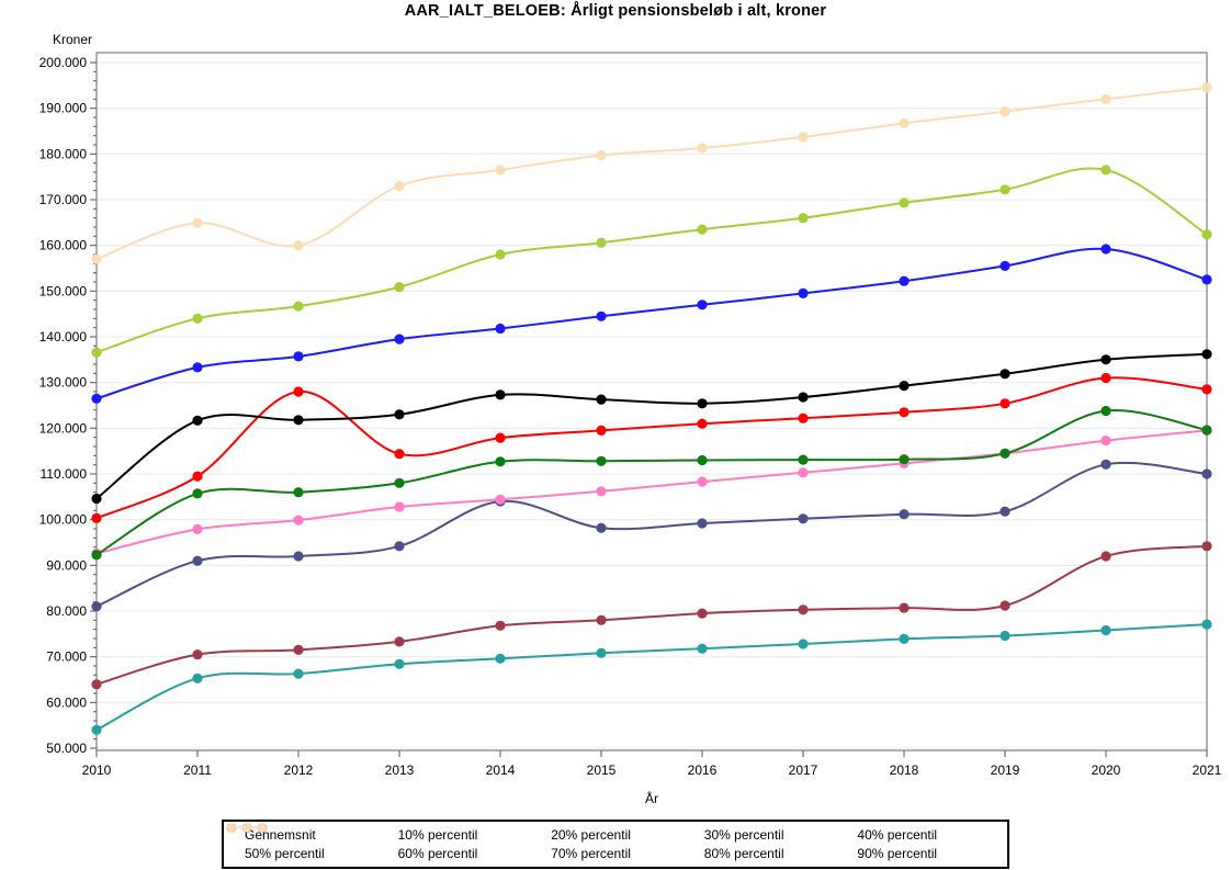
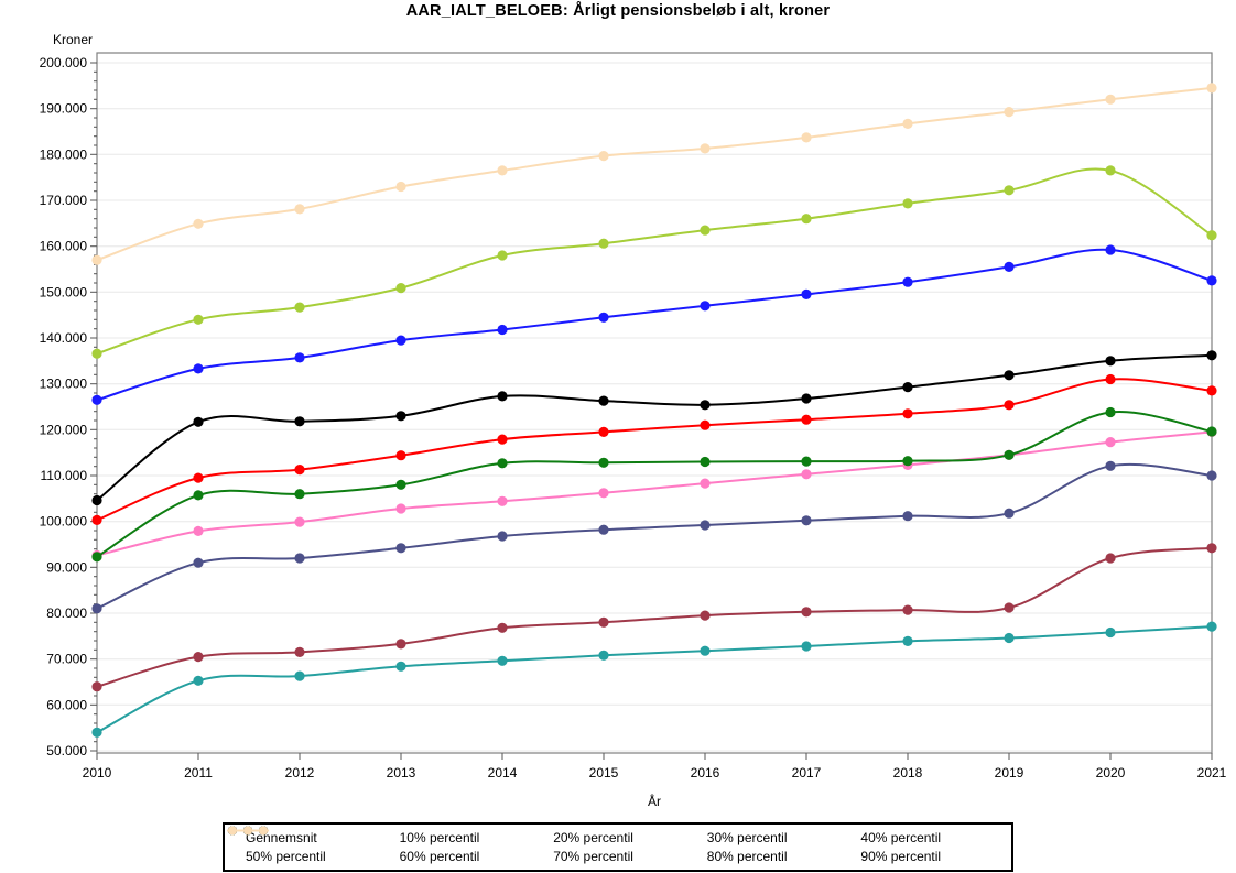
Gennemsnit/2012: 128000 -> 111000
90% percentil/2012: 160000 -> 168000
30% percentil/2014: 104000 -> 97000
